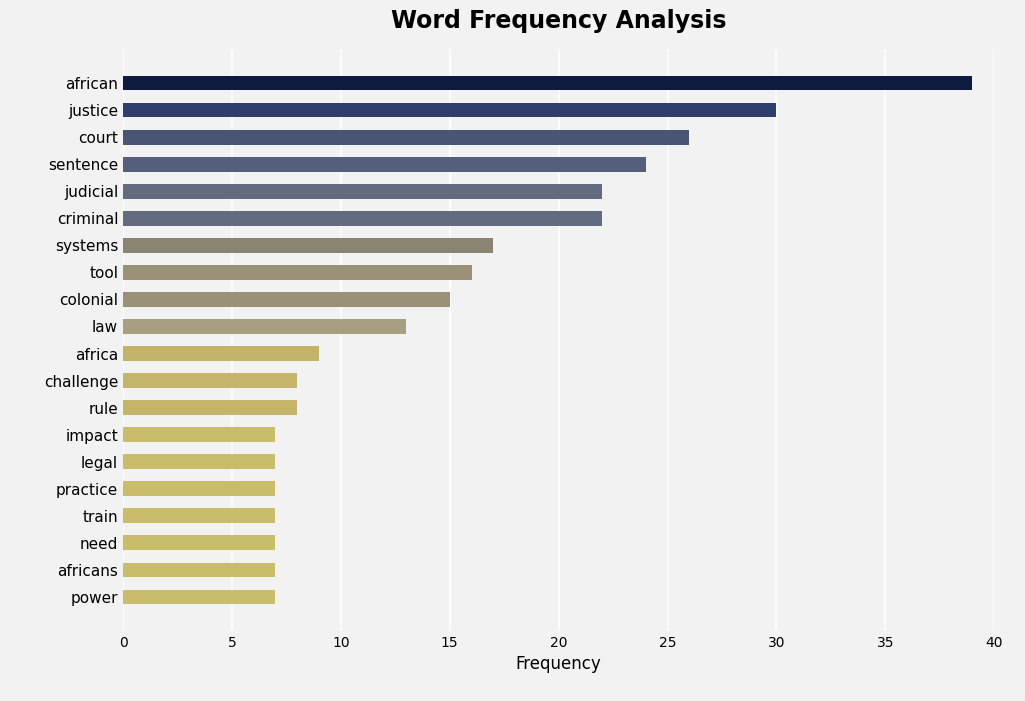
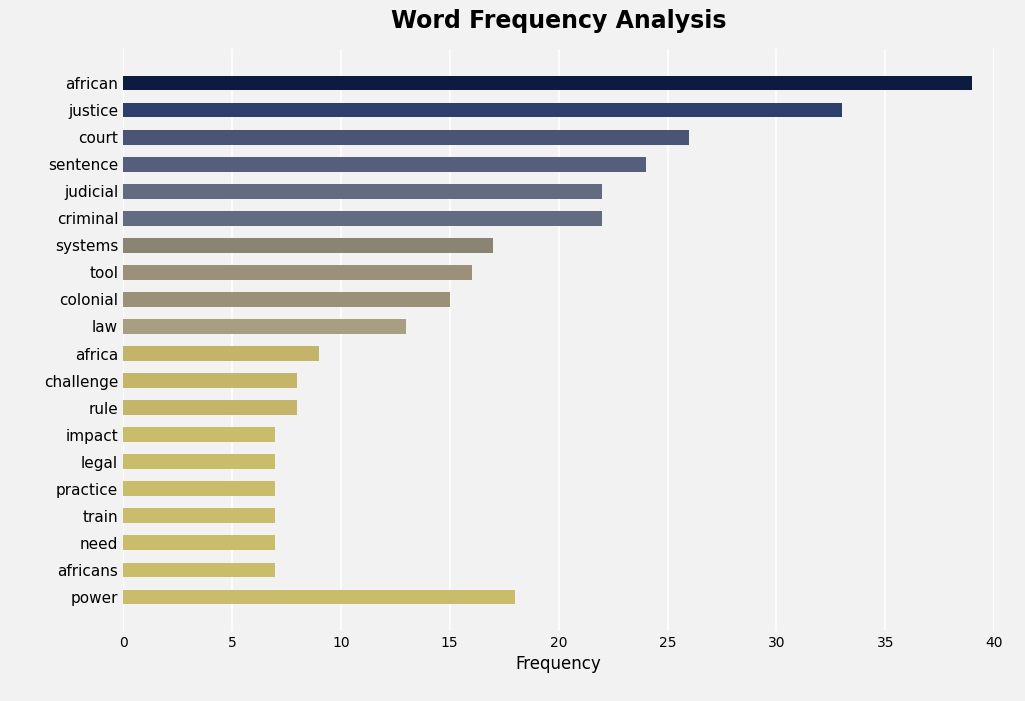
justice: 30 -> 33
power: 7 -> 18
